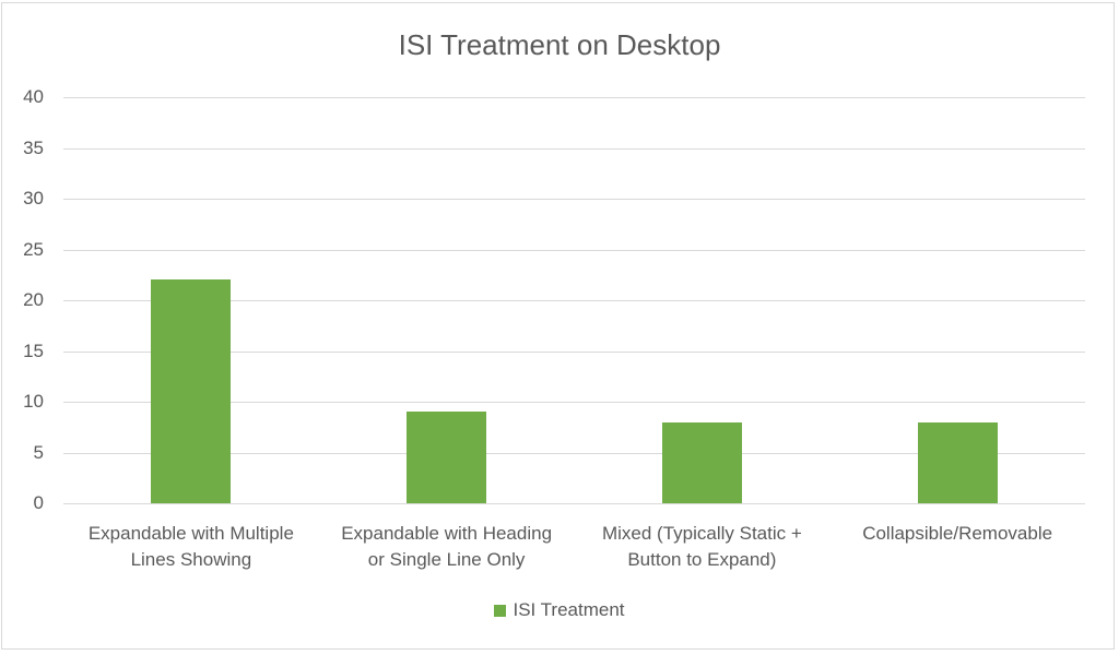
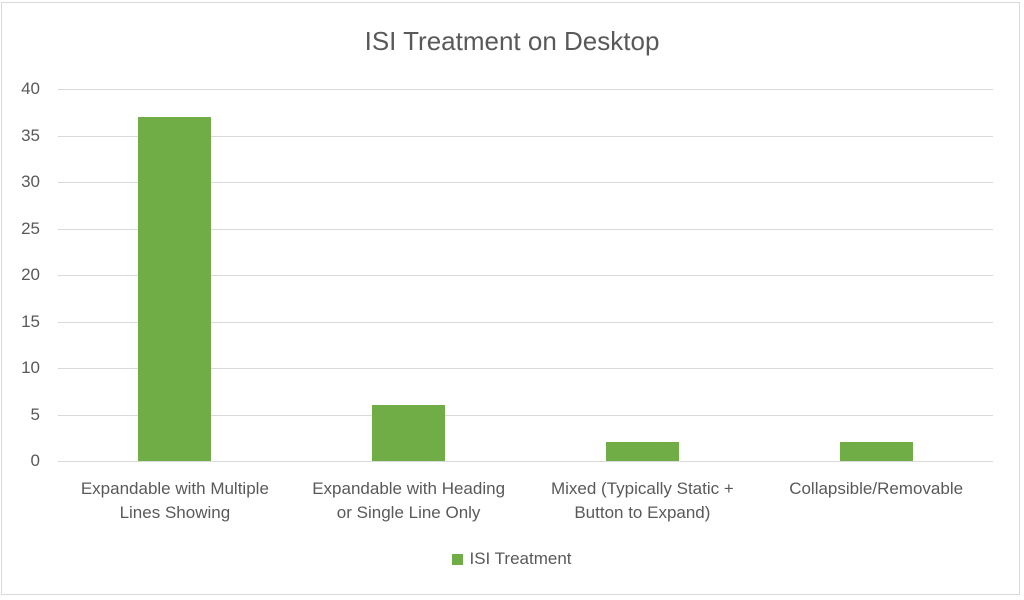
Expandable with Multiple Lines Showing: 22 -> 37
Expandable with Heading or Single Line Only: 9 -> 6
Mixed (Typically Static + Button to Expand): 8 -> 2
Collapsible/Removable: 8 -> 2
